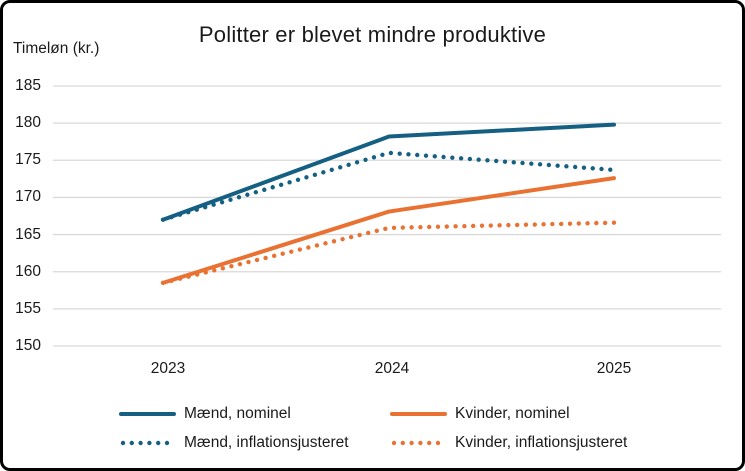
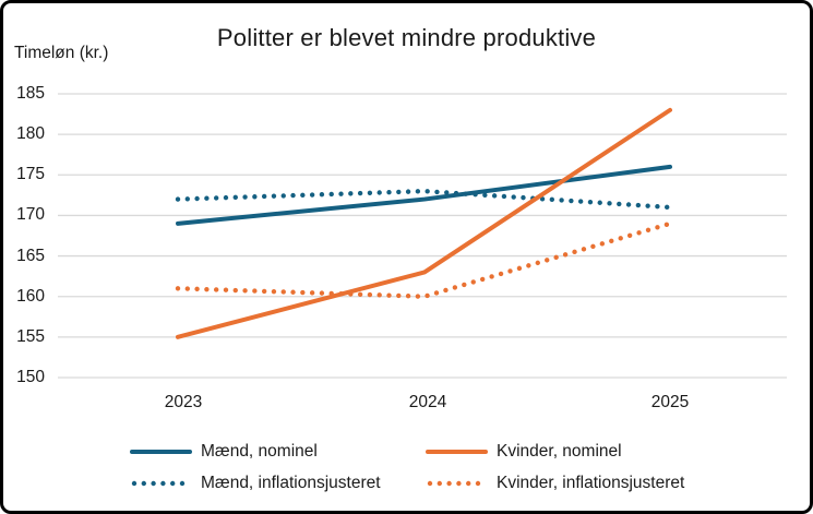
Mænd, nominel/2023: 167 -> 169
Kvinder, nominel/2023: 158 -> 155
Mænd, inflationsjusteret/2023: 167 -> 172
Kvinder, inflationsjusteret/2023: 158 -> 161
Mænd, nominel/2024: 178 -> 172
Kvinder, nominel/2024: 168 -> 163
Mænd, inflationsjusteret/2024: 176 -> 173
Kvinder, inflationsjusteret/2024: 166 -> 160
Mænd, nominel/2025: 180 -> 176
Kvinder, nominel/2025: 173 -> 183
Mænd, inflationsjusteret/2025: 174 -> 171
Kvinder, inflationsjusteret/2025: 167 -> 169
